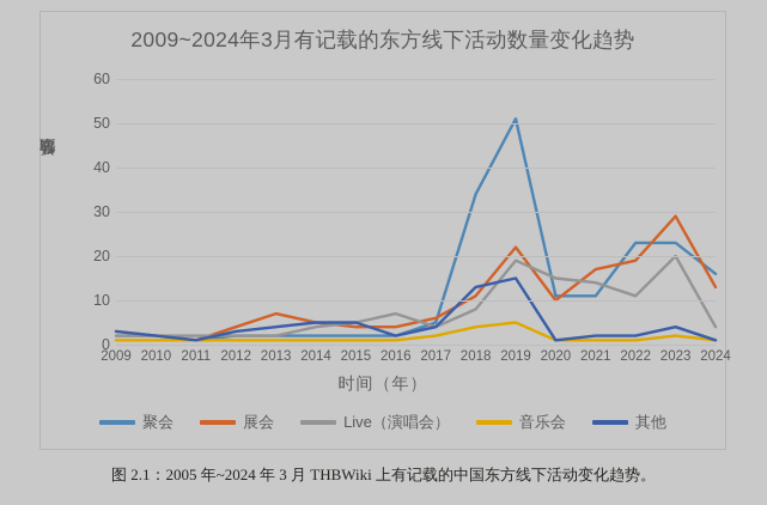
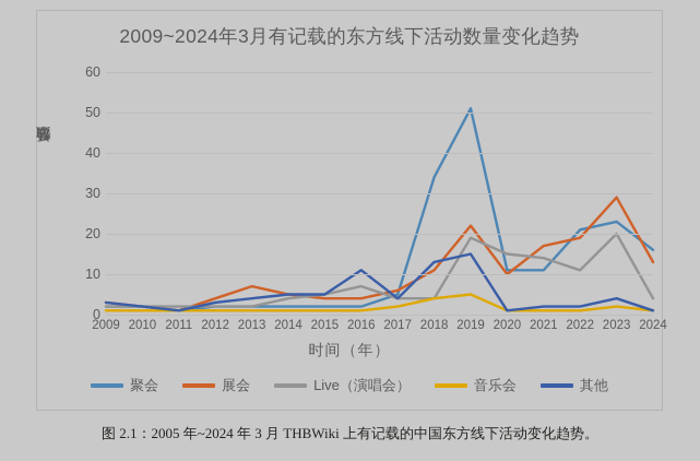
其他/2016: 2 -> 11
Live（演唱会）/2018: 8 -> 4
聚会/2022: 23 -> 21
